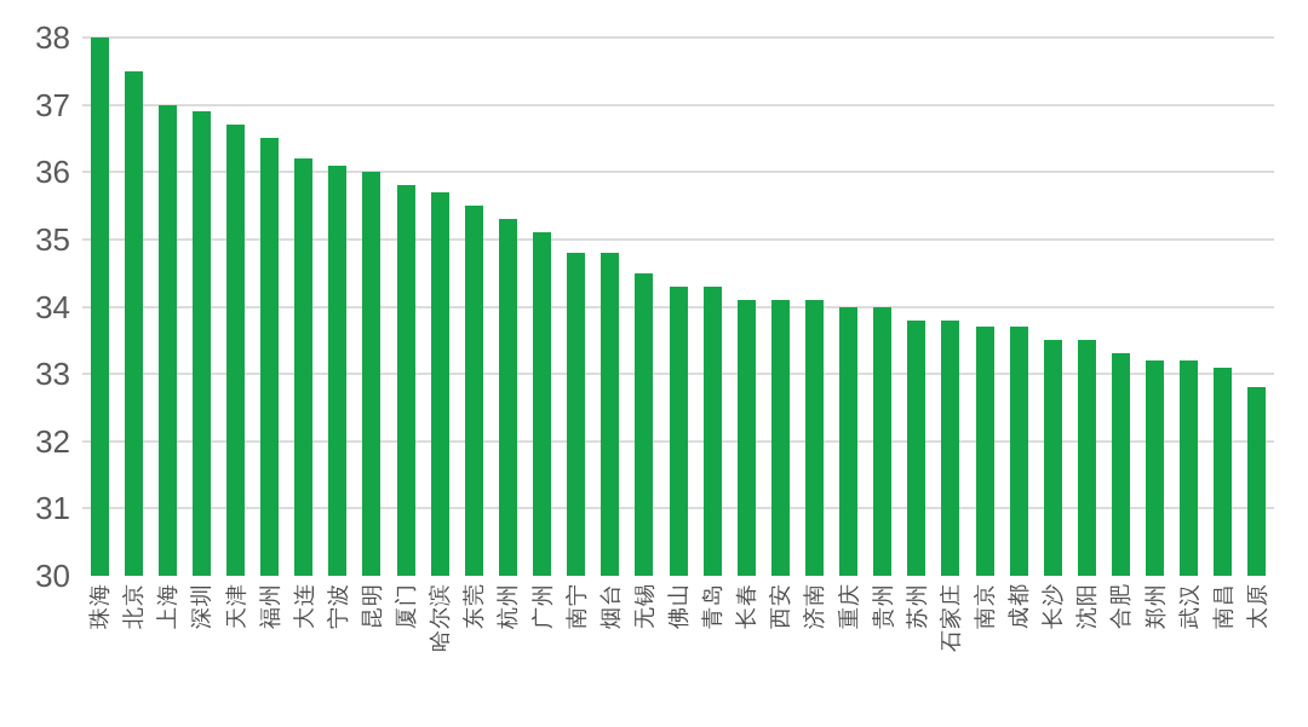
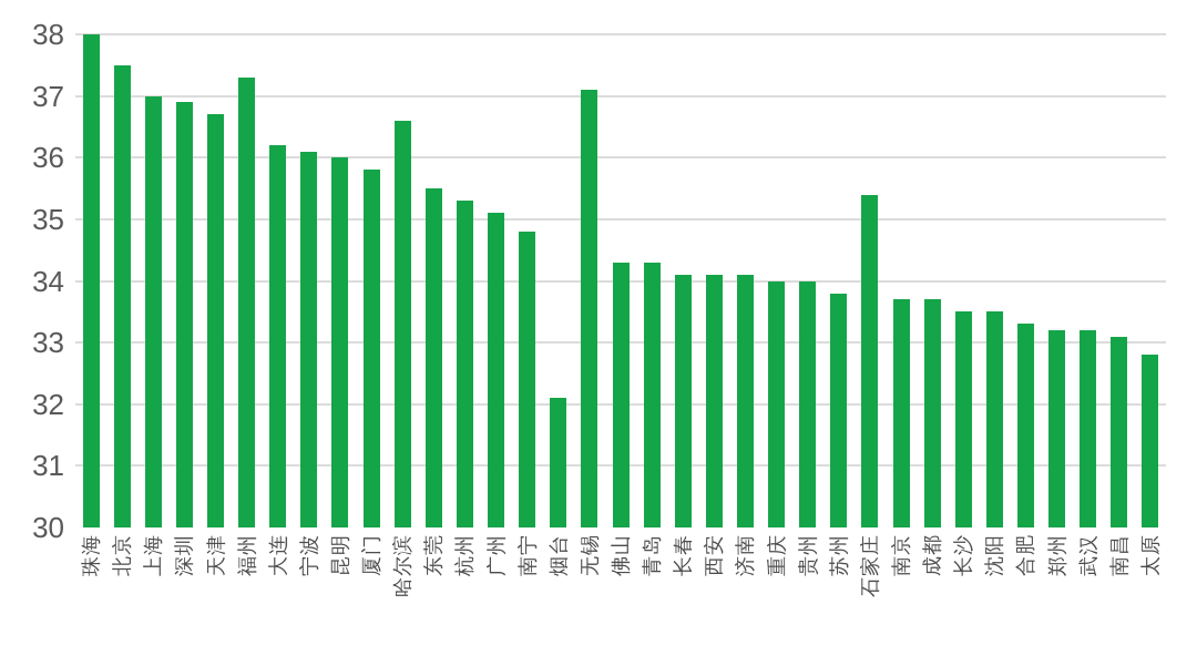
福州: 36.5 -> 37.3
哈尔滨: 35.7 -> 36.6
烟台: 34.8 -> 32.1
无锡: 34.5 -> 37.1
石家庄: 33.8 -> 35.4
